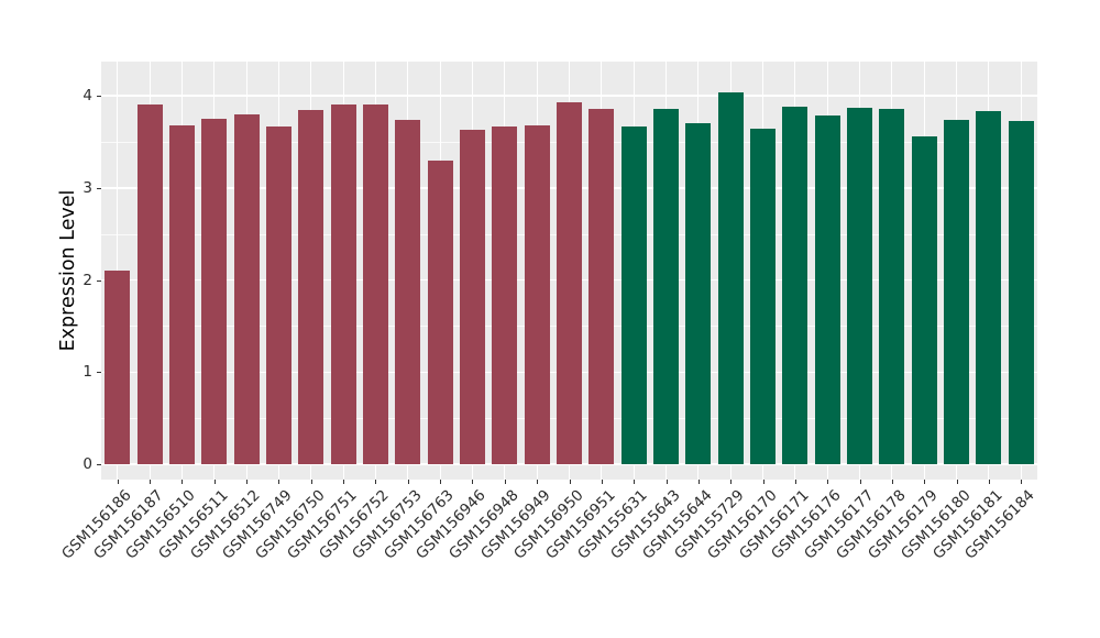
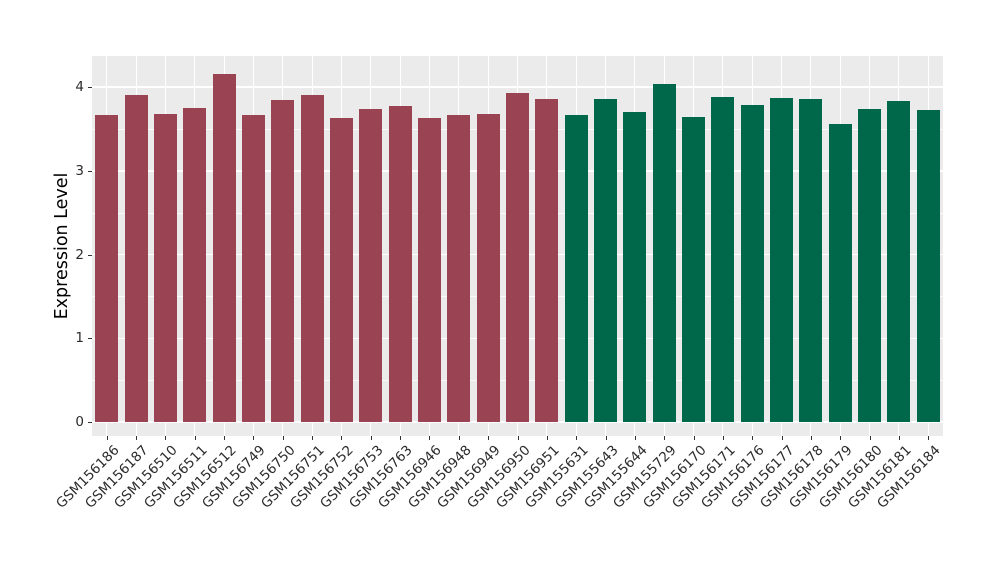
GSM156186: 2.1 -> 3.7
GSM156512: 3.8 -> 4.2
GSM156752: 3.9 -> 3.6
GSM156763: 3.3 -> 3.8
